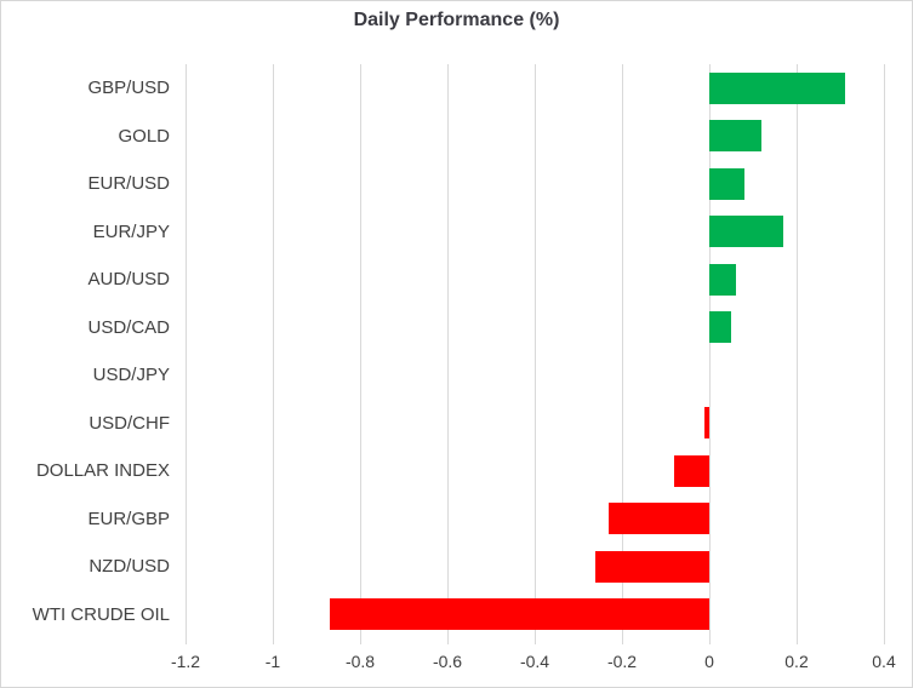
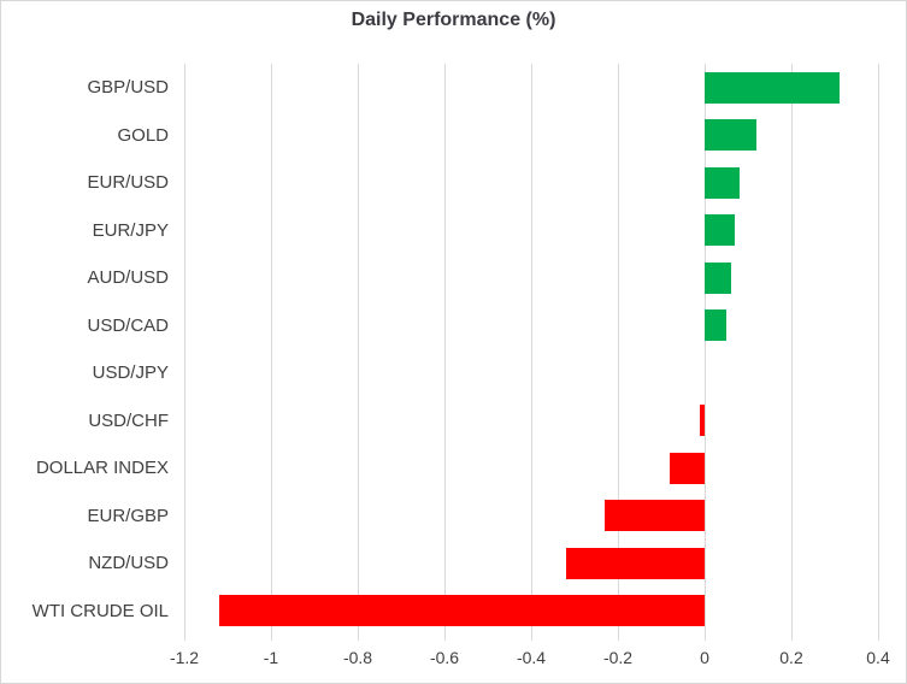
EUR/JPY: 0.17 -> 0.07
NZD/USD: -0.26 -> -0.32
WTI CRUDE OIL: -0.87 -> -1.12
